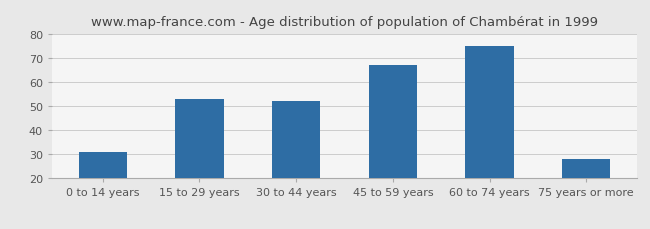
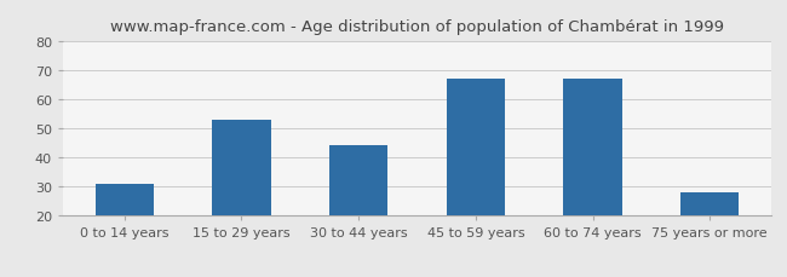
30 to 44 years: 52 -> 44
60 to 74 years: 75 -> 67
